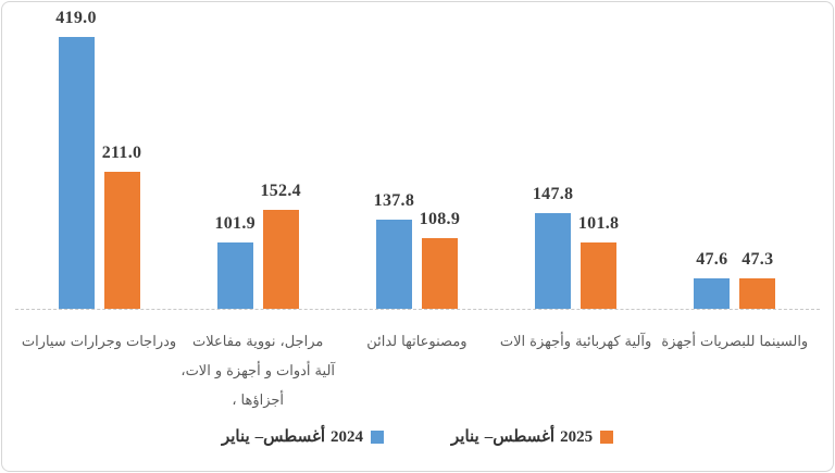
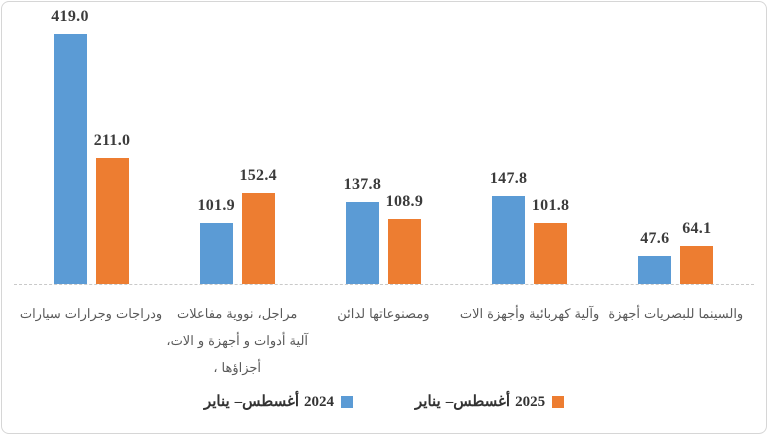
يناير –أغسطس 2025/أجهزة للبصريات والسينما: 47.3 -> 64.1
